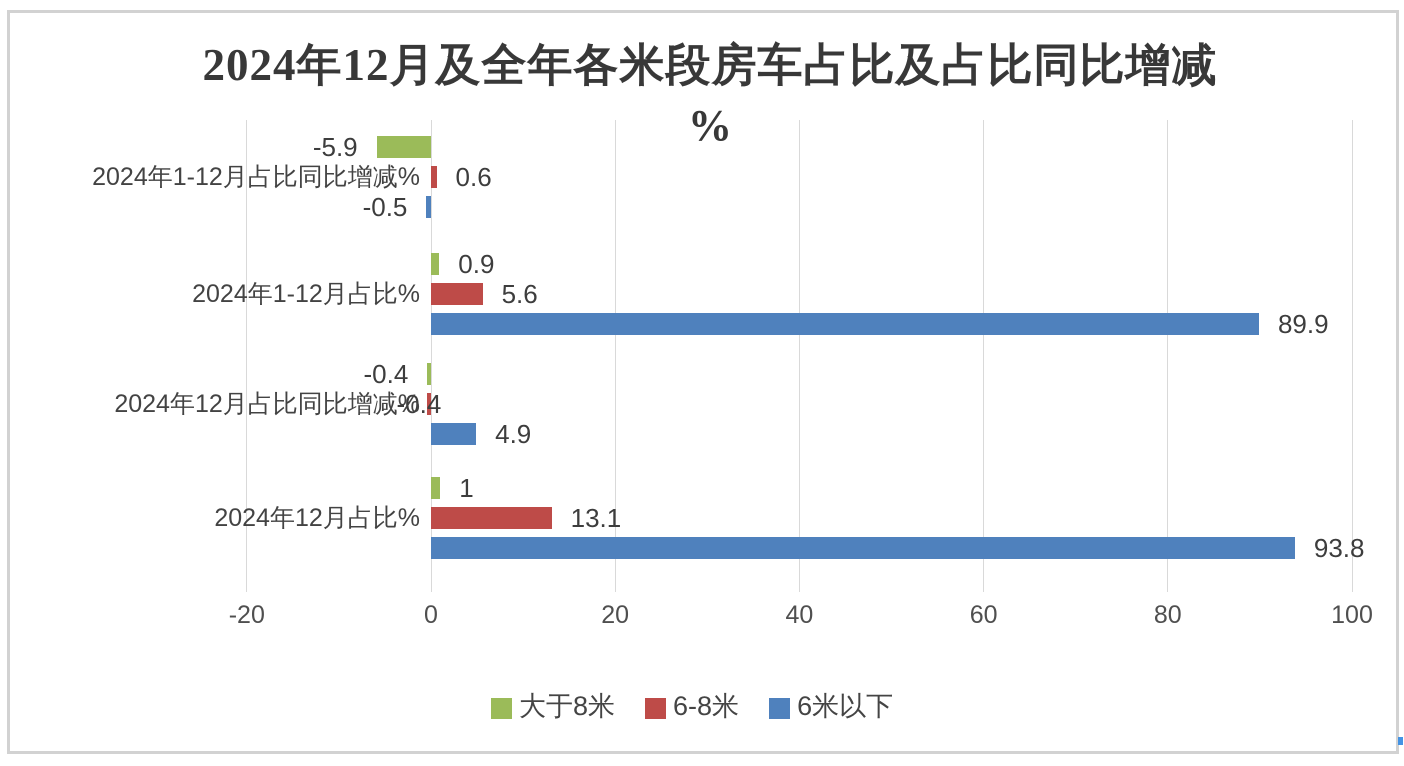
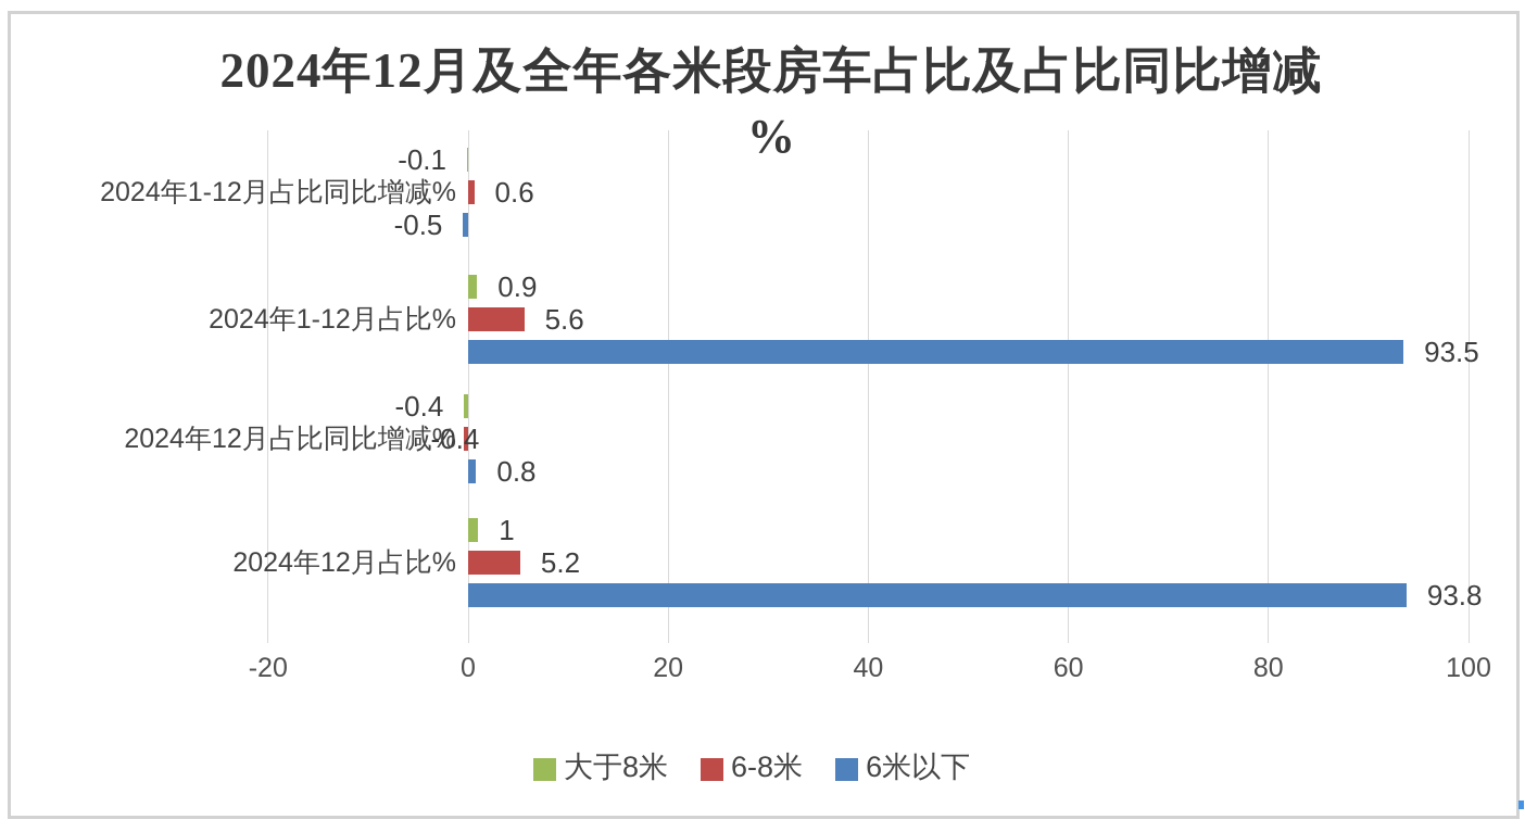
大于8米/2024年1-12月占比同比增减%: -5.9 -> -0.1
6米以下/2024年1-12月占比%: 89.9 -> 93.5
6米以下/2024年12月占比同比增减%: 4.9 -> 0.8
6-8米/2024年12月占比%: 13.1 -> 5.2
